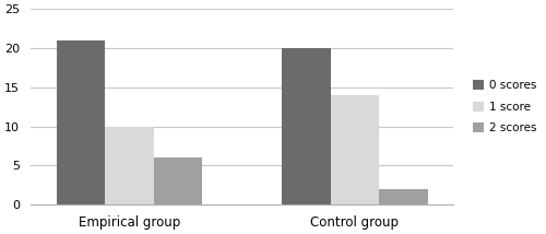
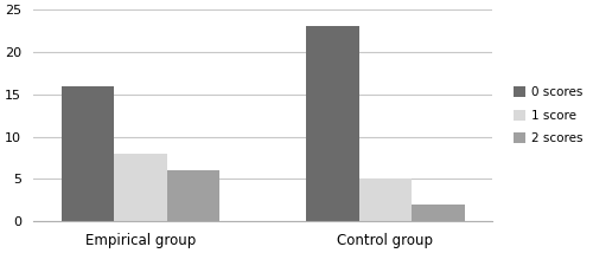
0 scores/Empirical group: 21 -> 16
1 score/Empirical group: 10 -> 8
0 scores/Control group: 20 -> 23
1 score/Control group: 14 -> 5
